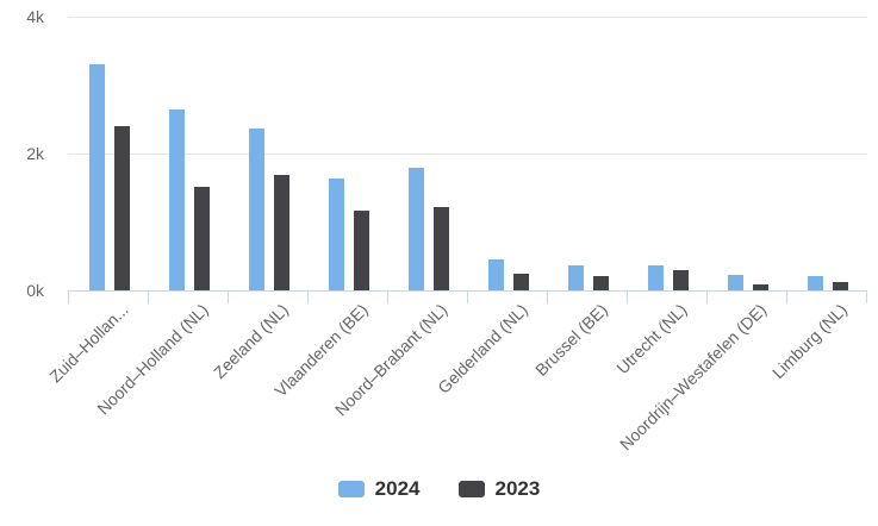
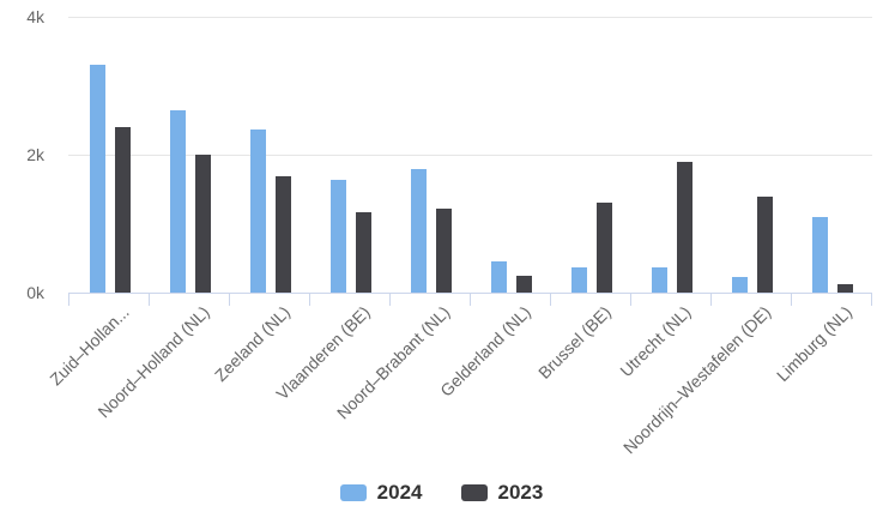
2023/Noord–Holland (NL): 1.5k -> 2.0k
2023/Brussel (BE): 0.2k -> 1.3k
2023/Utrecht (NL): 0.3k -> 1.9k
2023/Noordrijn–Westafelen (DE): 0.1k -> 1.4k
2024/Limburg (NL): 0.2k -> 1.1k
